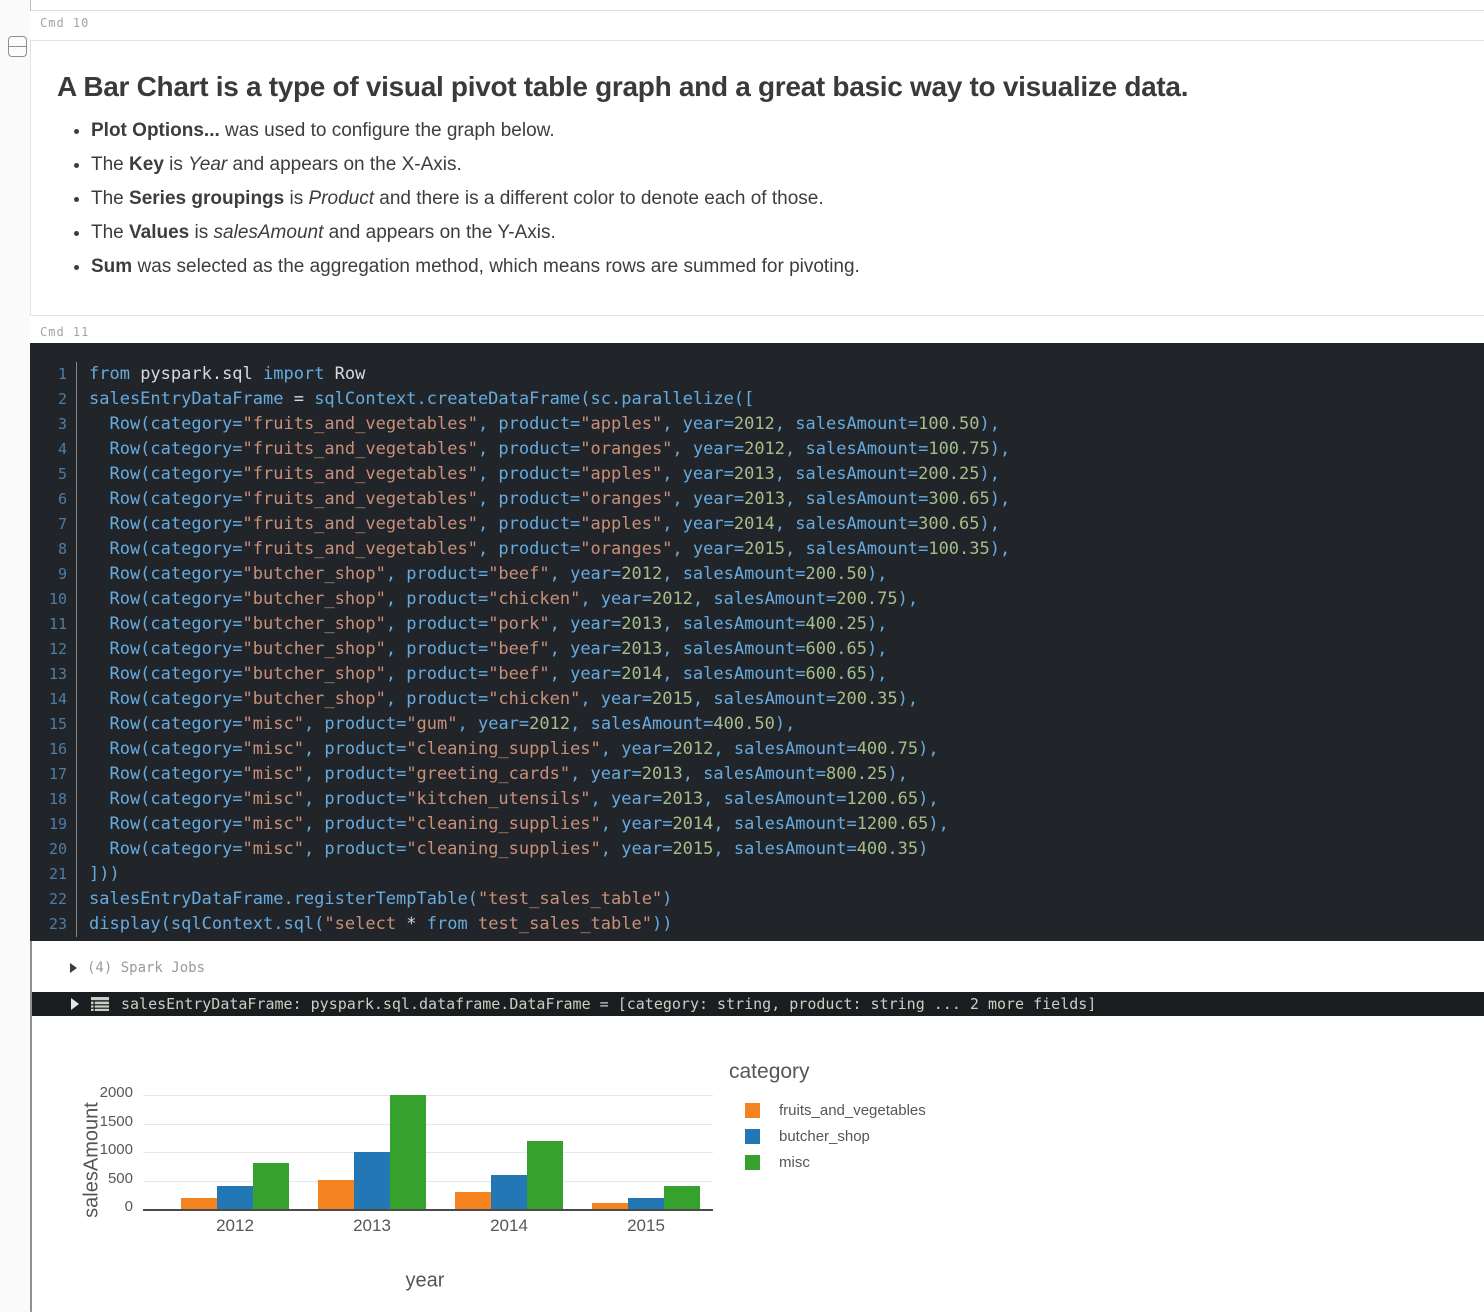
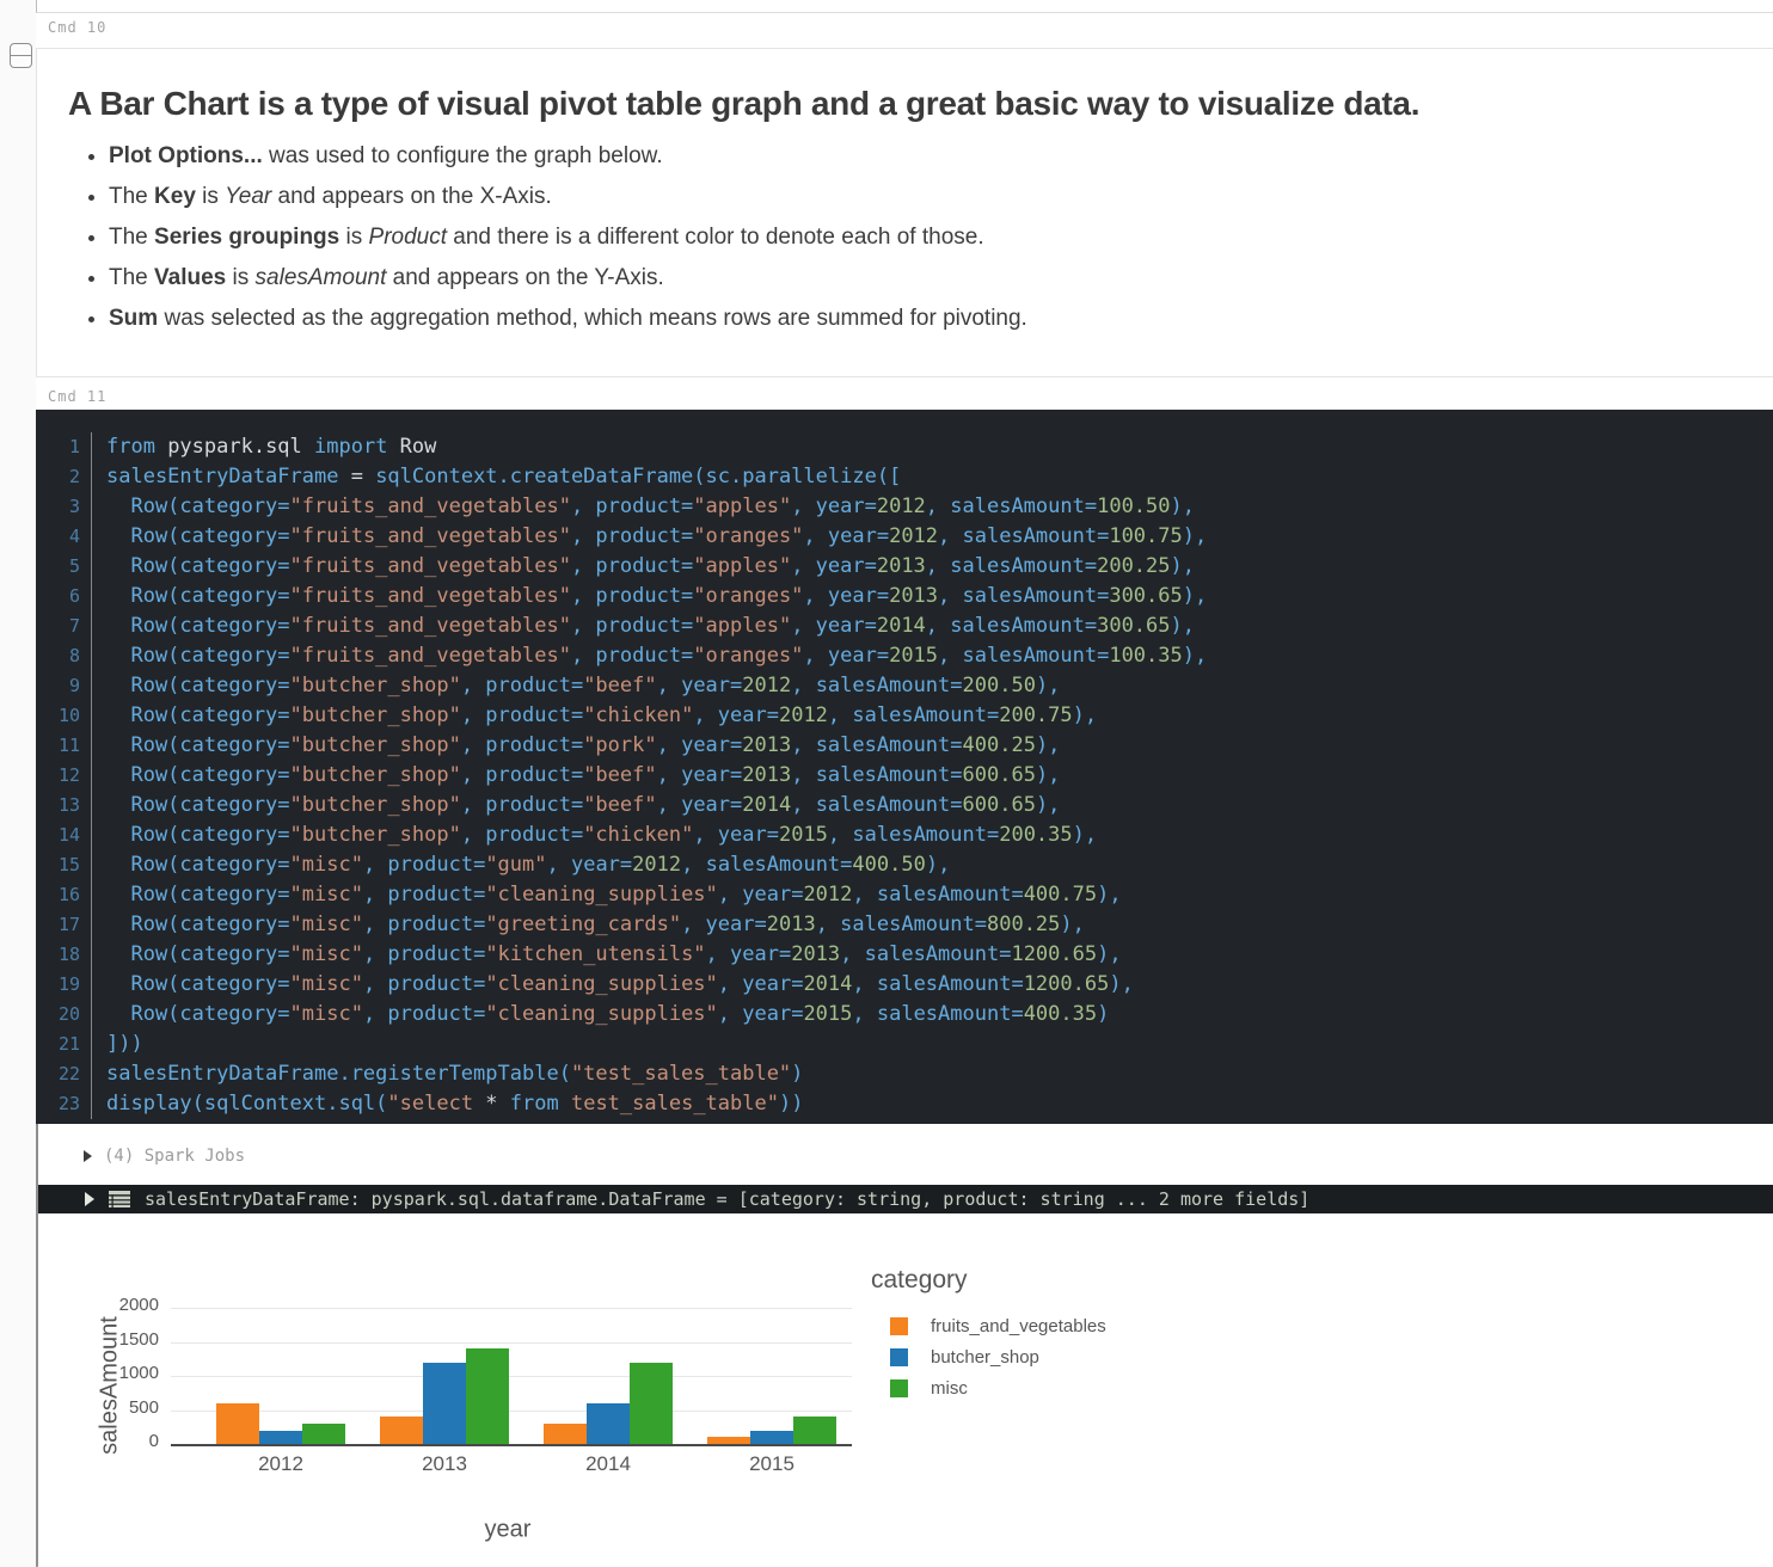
fruits_and_vegetables/2012: 200 -> 600
butcher_shop/2012: 400 -> 200
misc/2012: 800 -> 300
fruits_and_vegetables/2013: 500 -> 400
butcher_shop/2013: 1000 -> 1200
misc/2013: 2000 -> 1400
